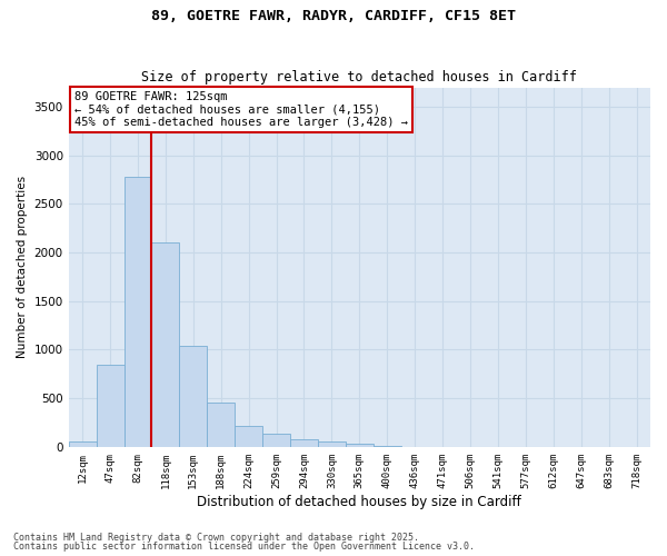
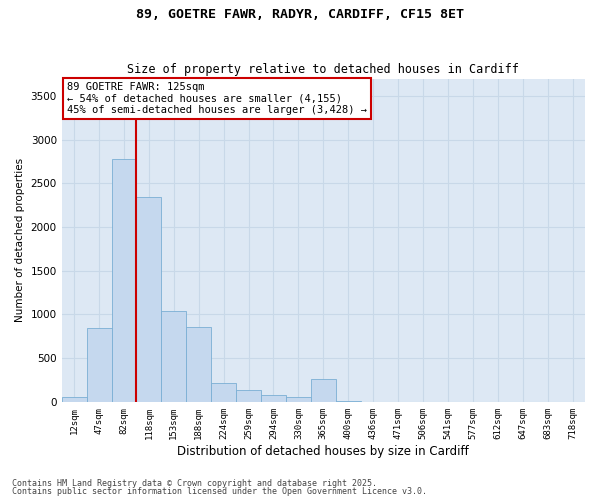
118sqm: 2100 -> 2340
188sqm: 460 -> 860
365sqm: 40 -> 260
